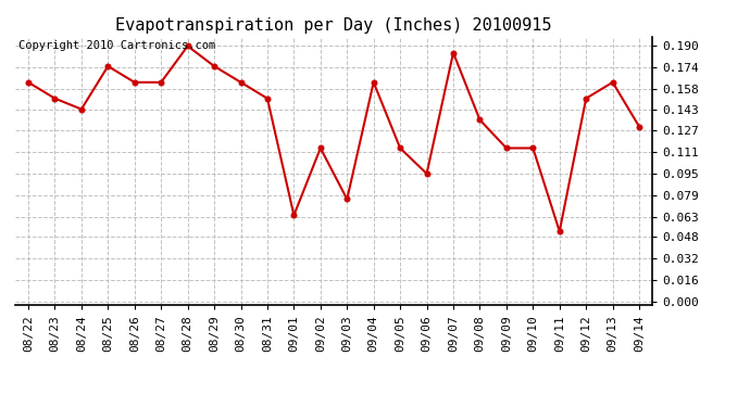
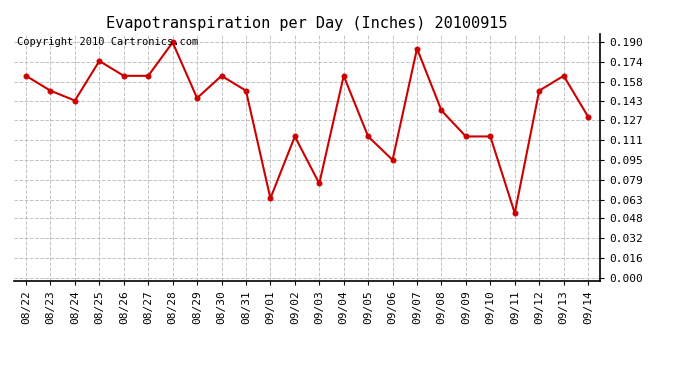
08/29: 0.175 -> 0.145
